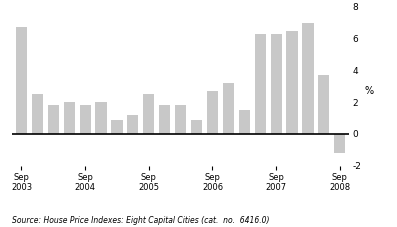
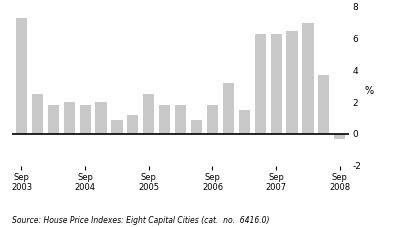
Sep 2003: 6.7 -> 7.3
Sep 2006: 2.7 -> 1.8
Sep 2008: -1.2 -> -0.3
